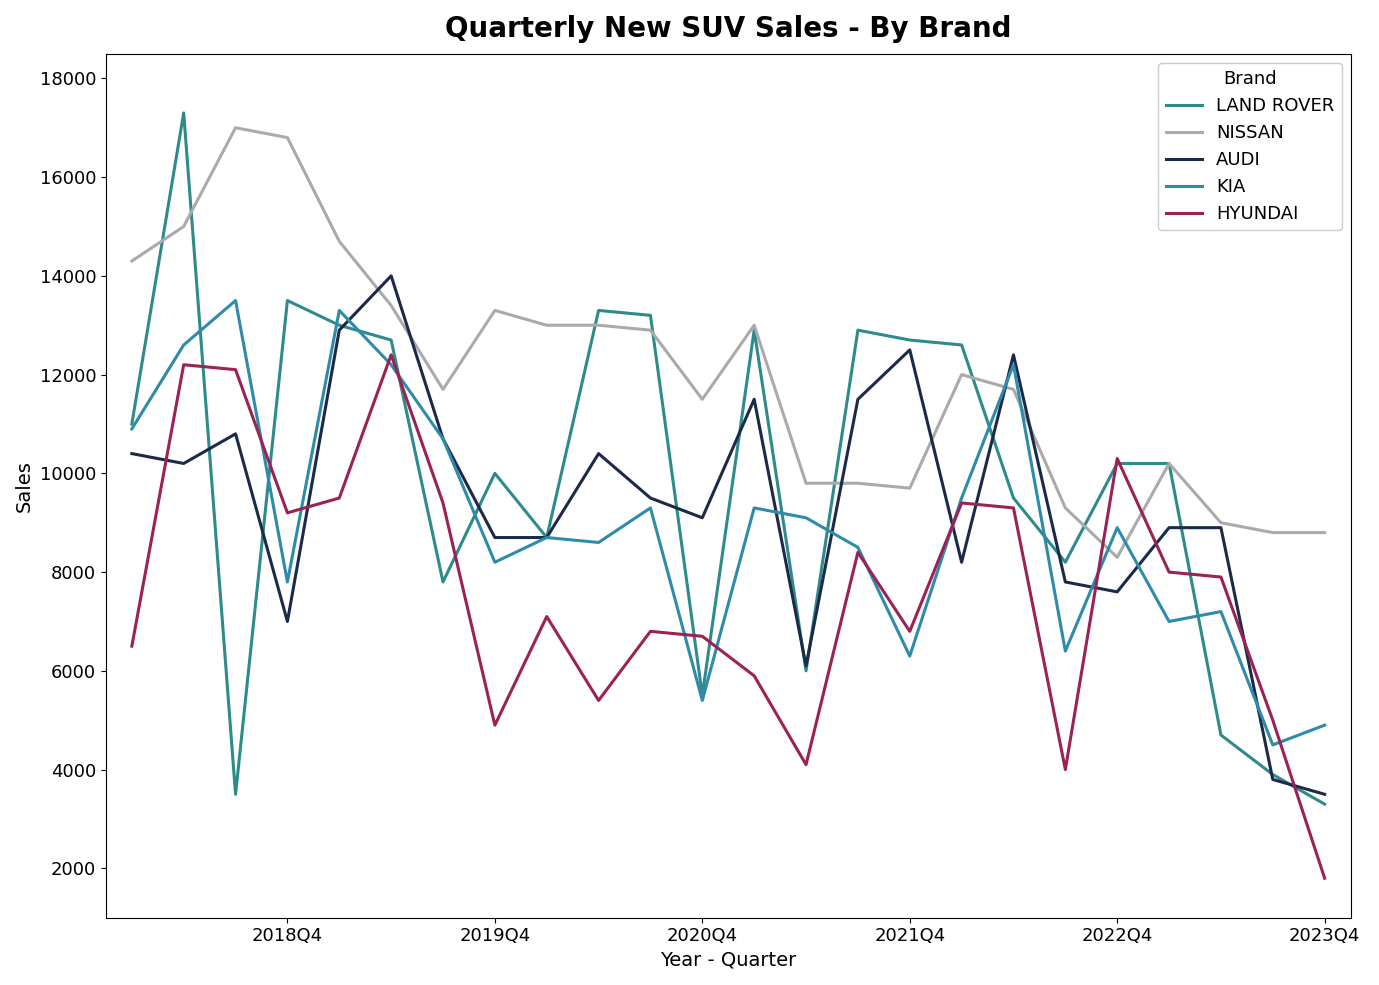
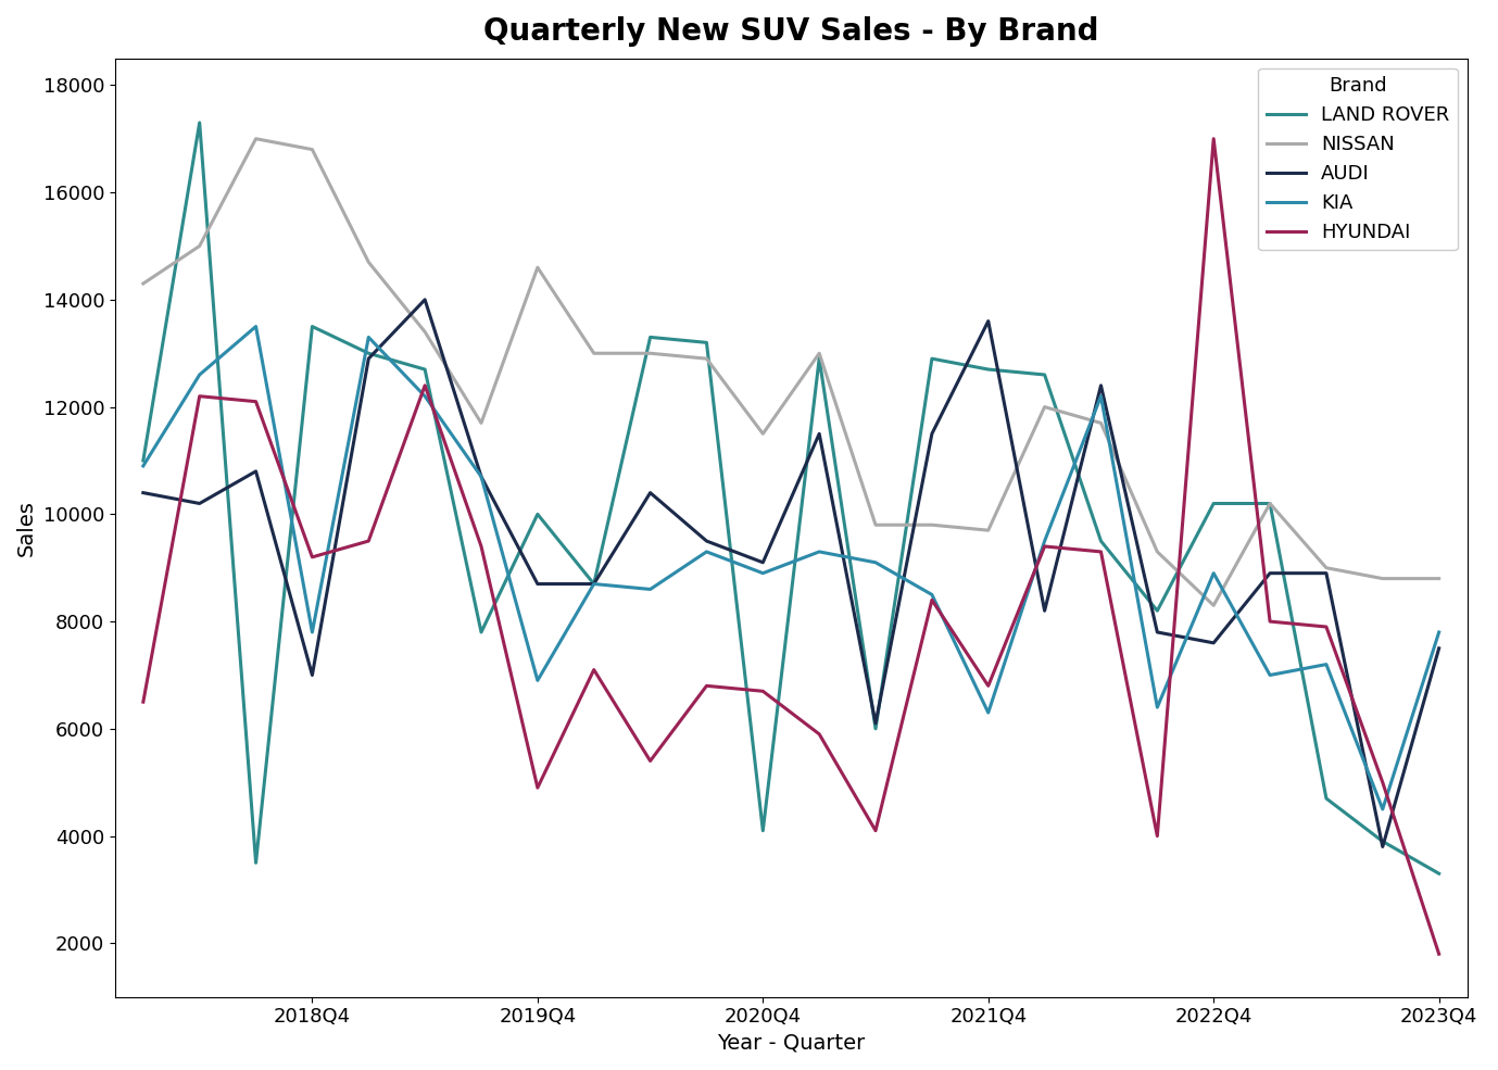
NISSAN/2019Q4: 13300 -> 14600
KIA/2019Q4: 8200 -> 6900
LAND ROVER/2020Q4: 5500 -> 4100
KIA/2020Q4: 5400 -> 8900
AUDI/2021Q4: 12500 -> 13600
HYUNDAI/2022Q4: 10300 -> 17000
AUDI/2023Q4: 3500 -> 7500
KIA/2023Q4: 4900 -> 7800
